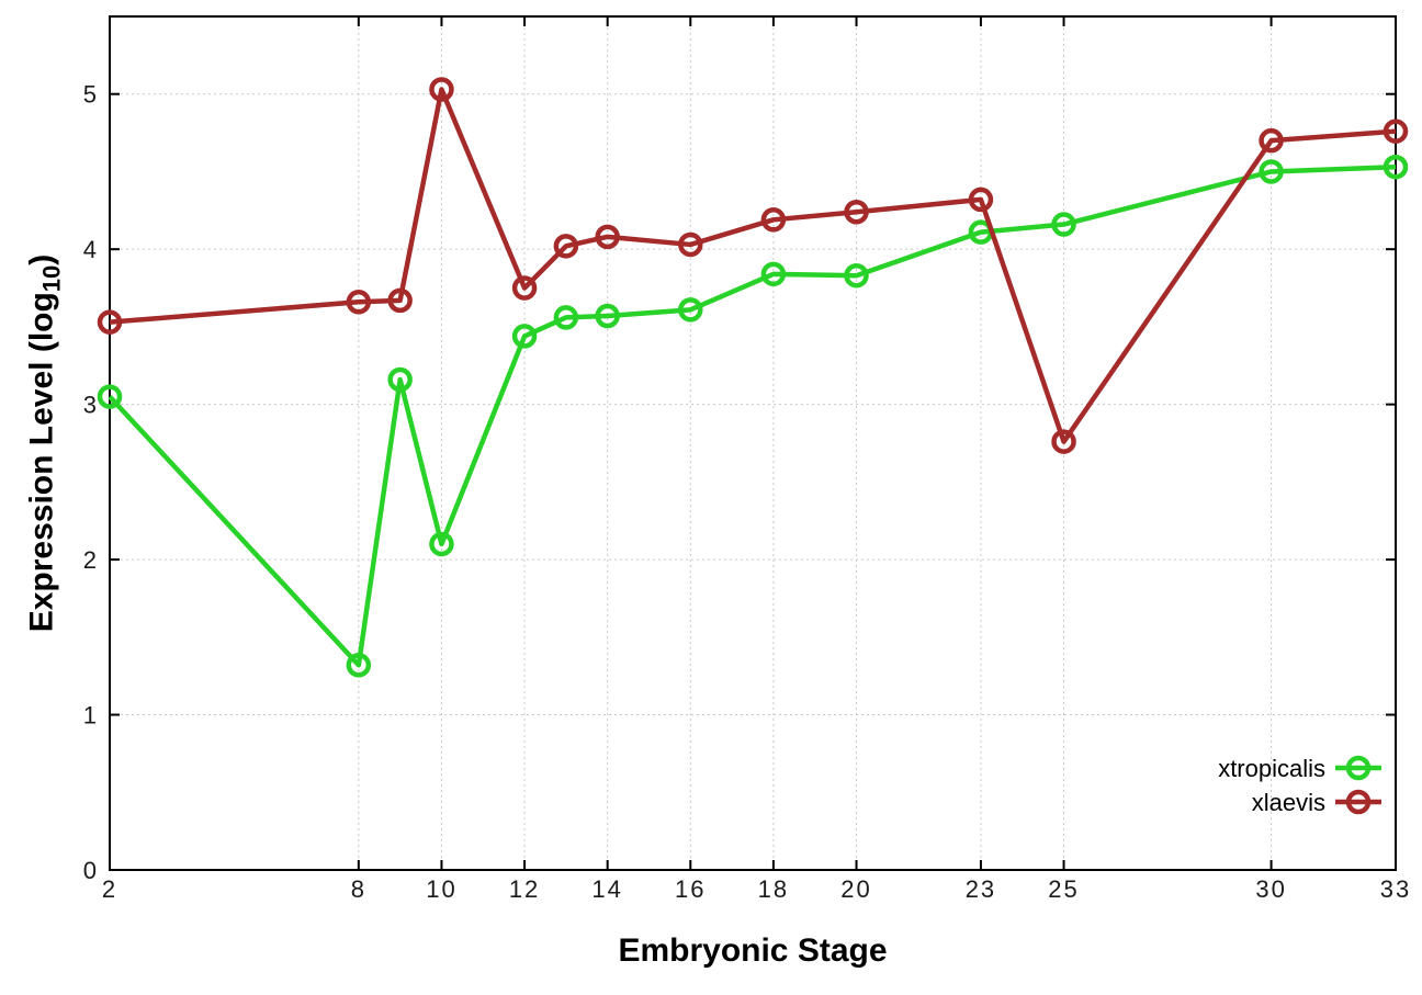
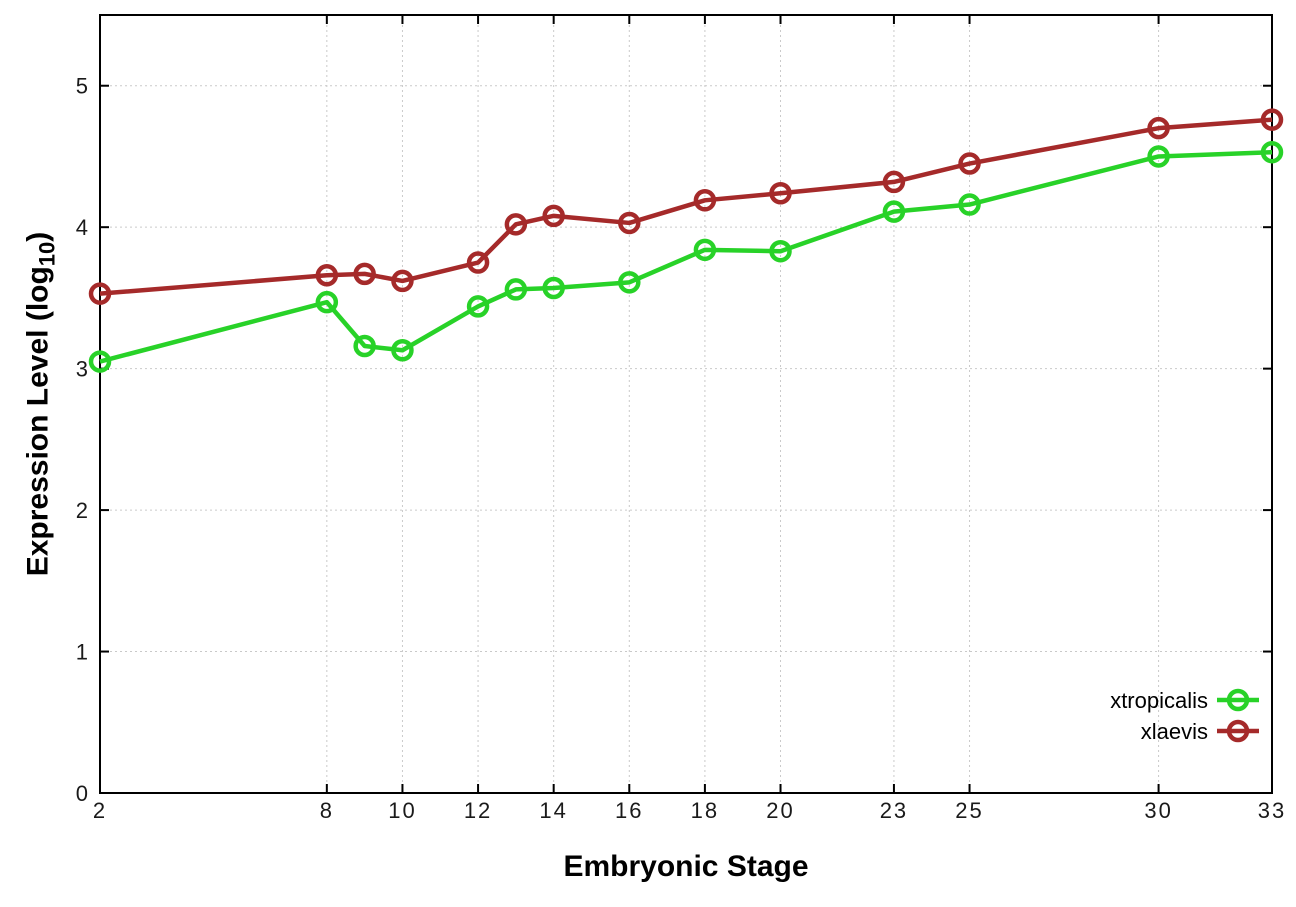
xtropicalis/8: 1.32 -> 3.47
xtropicalis/10: 2.10 -> 3.13
xlaevis/10: 5.03 -> 3.62
xlaevis/25: 2.76 -> 4.45
